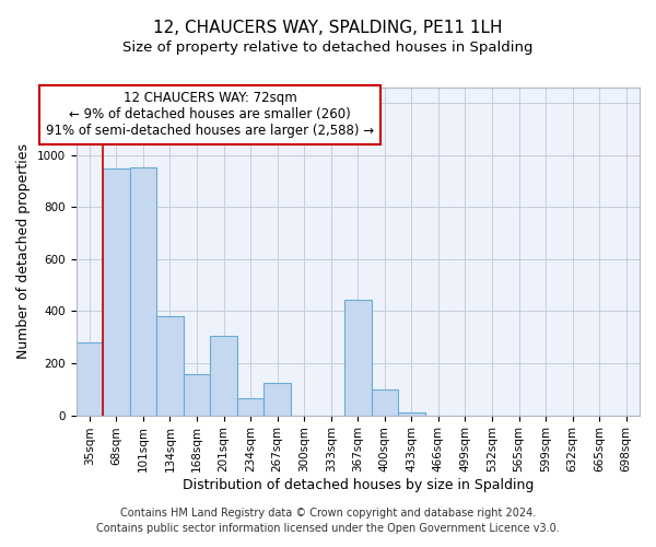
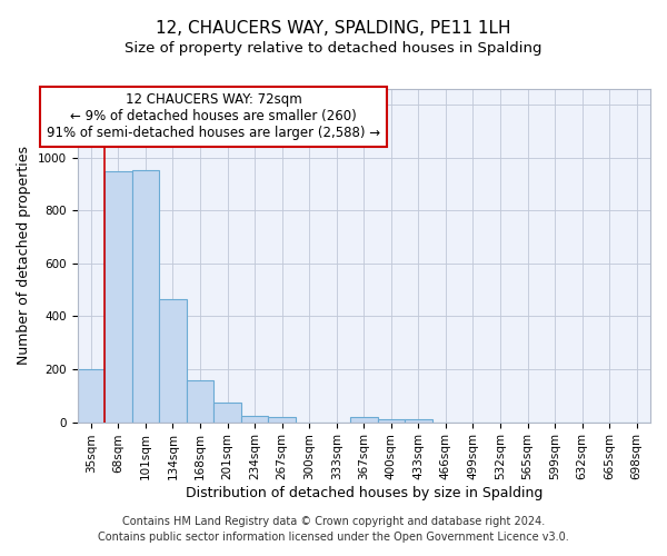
35sqm: 280 -> 200
134sqm: 380 -> 465
201sqm: 305 -> 75
234sqm: 65 -> 25
267sqm: 125 -> 20
367sqm: 445 -> 18
400sqm: 100 -> 10
